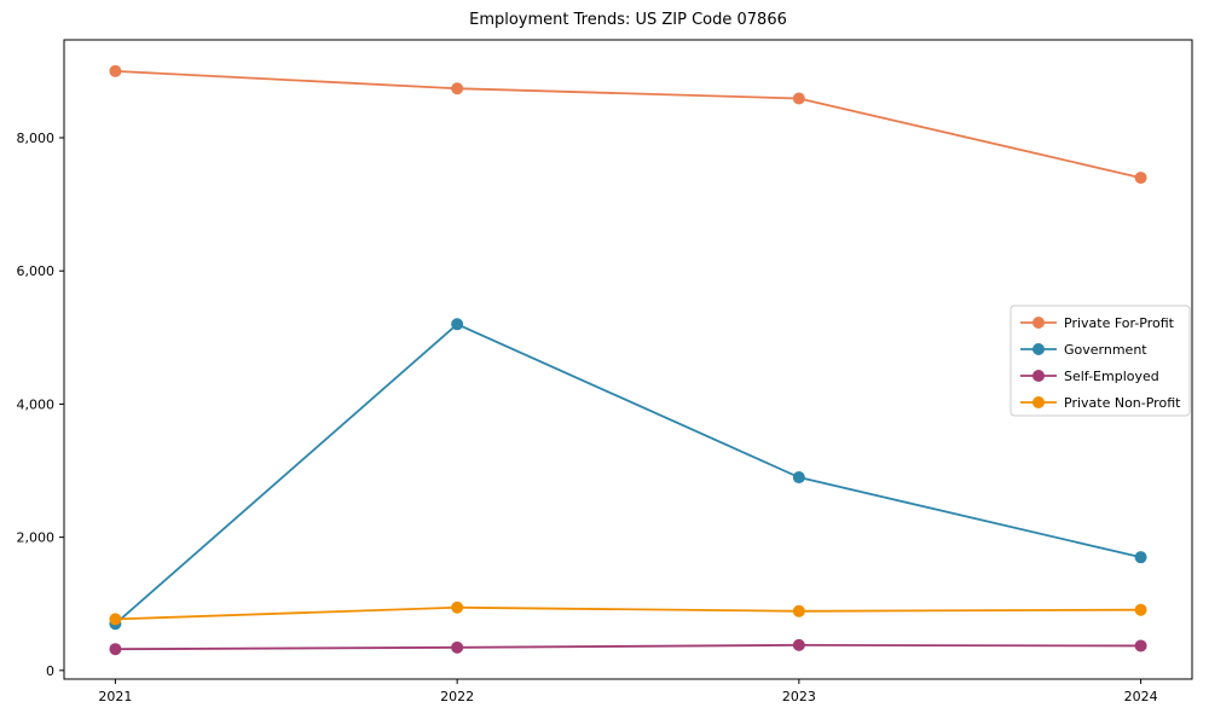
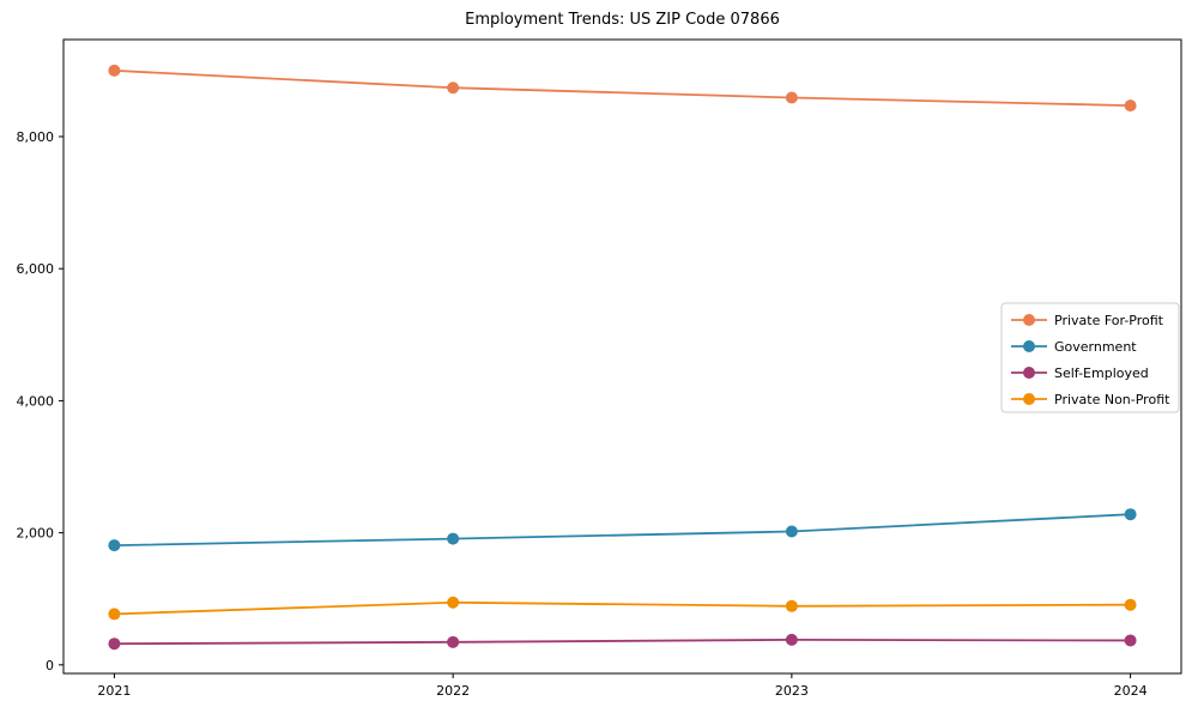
Government/2021: 700 -> 1800
Government/2022: 5200 -> 1900
Government/2023: 2900 -> 2000
Private For-Profit/2024: 7400 -> 8500
Government/2024: 1700 -> 2300
